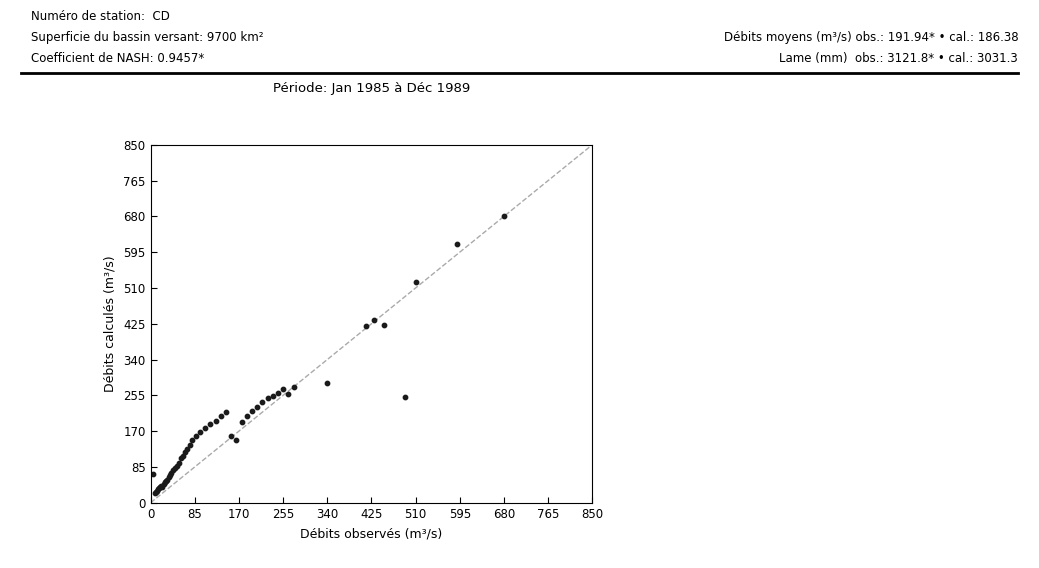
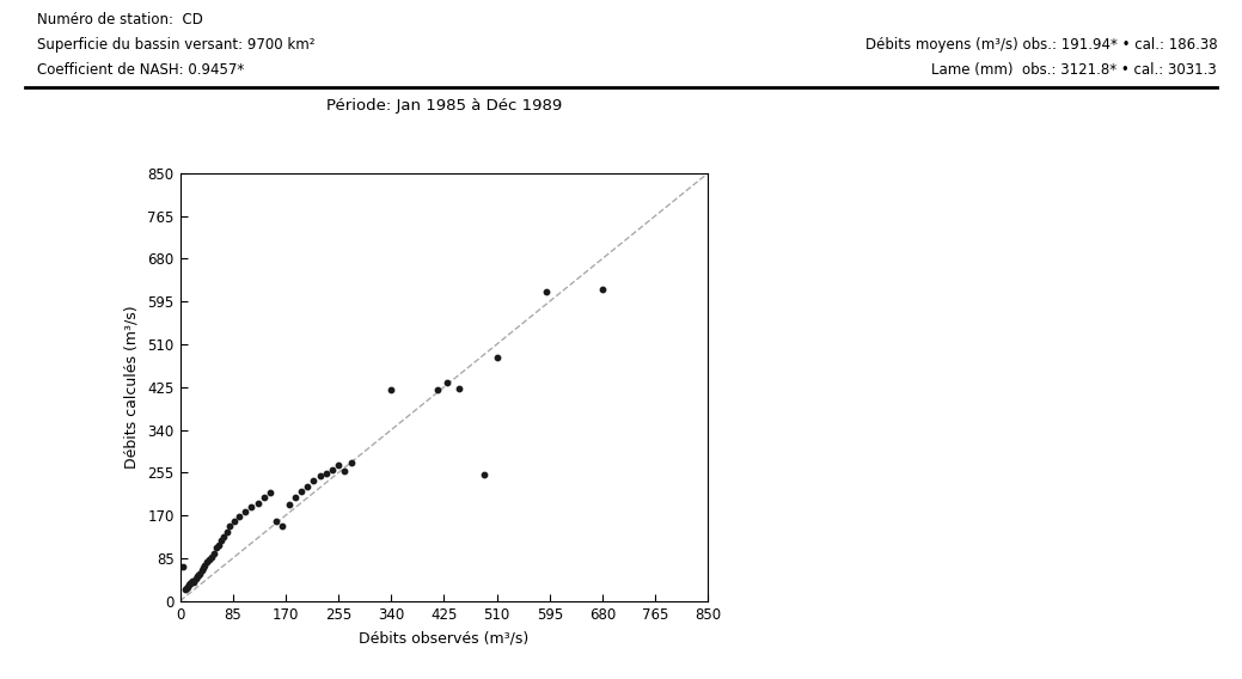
340: 285 -> 420
510: 525 -> 485
680: 680 -> 620
